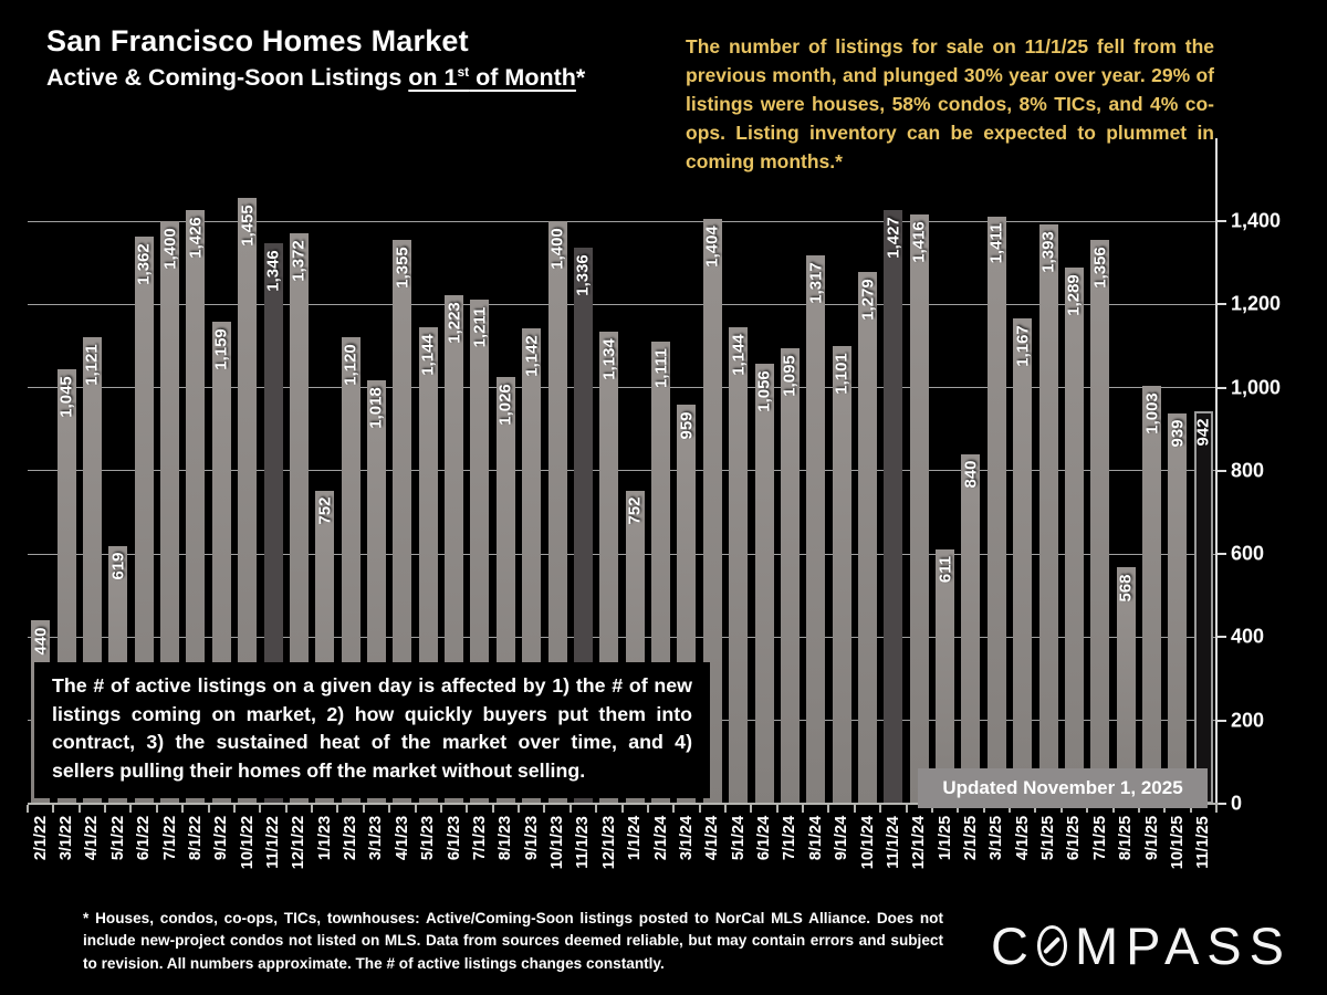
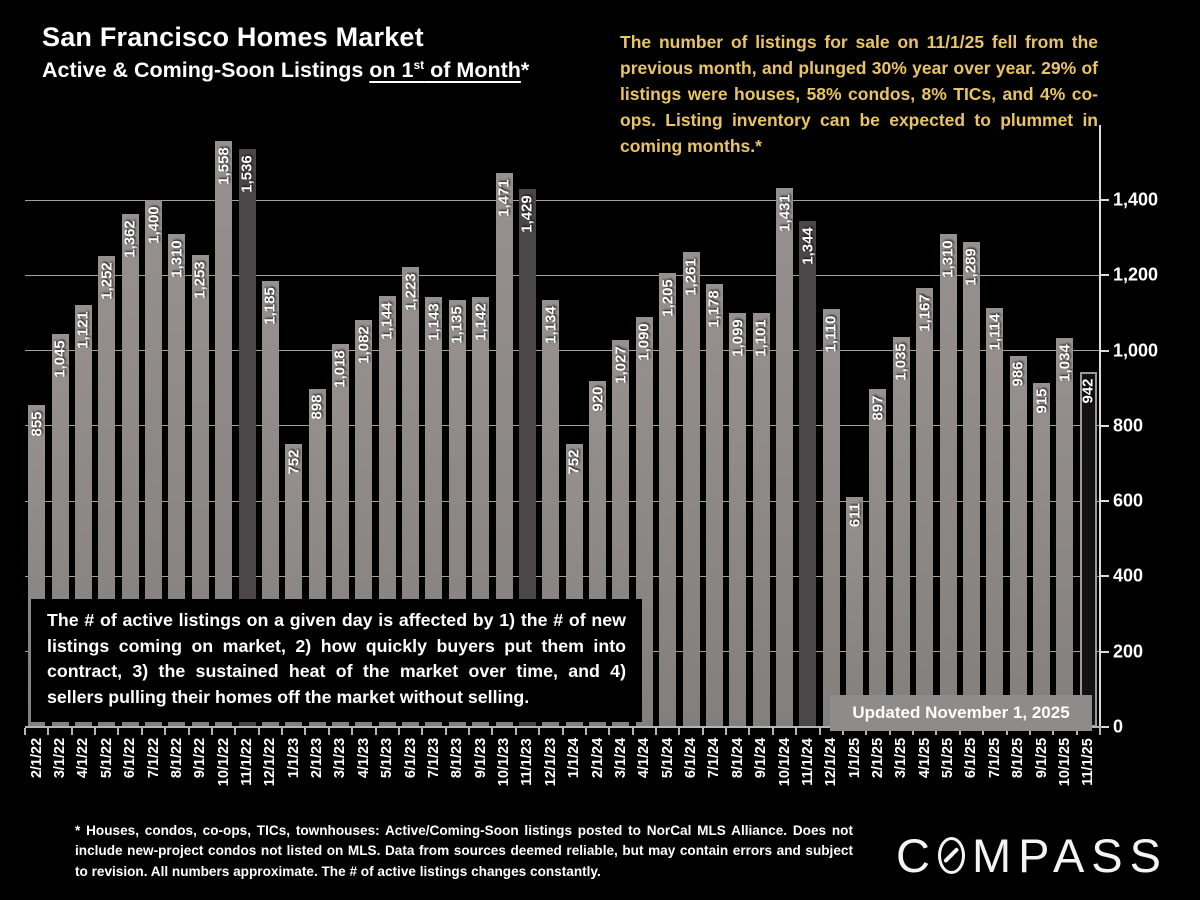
2/1/22: 440 -> 855
5/1/22: 619 -> 1,252
8/1/22: 1,426 -> 1,310
9/1/22: 1,159 -> 1,253
10/1/22: 1,455 -> 1,558
11/1/22: 1,346 -> 1,536
12/1/22: 1,372 -> 1,185
2/1/23: 1,120 -> 898
4/1/23: 1,355 -> 1,082
7/1/23: 1,211 -> 1,143
8/1/23: 1,026 -> 1,135
10/1/23: 1,400 -> 1,471
11/1/23: 1,336 -> 1,429
2/1/24: 1,111 -> 920
3/1/24: 959 -> 1,027
4/1/24: 1,404 -> 1,090
5/1/24: 1,144 -> 1,205
6/1/24: 1,056 -> 1,261
7/1/24: 1,095 -> 1,178
8/1/24: 1,317 -> 1,099
10/1/24: 1,279 -> 1,431
11/1/24: 1,427 -> 1,344
12/1/24: 1,416 -> 1,110
2/1/25: 840 -> 897
3/1/25: 1,411 -> 1,035
5/1/25: 1,393 -> 1,310
7/1/25: 1,356 -> 1,114
8/1/25: 568 -> 986
9/1/25: 1,003 -> 915
10/1/25: 939 -> 1,034
